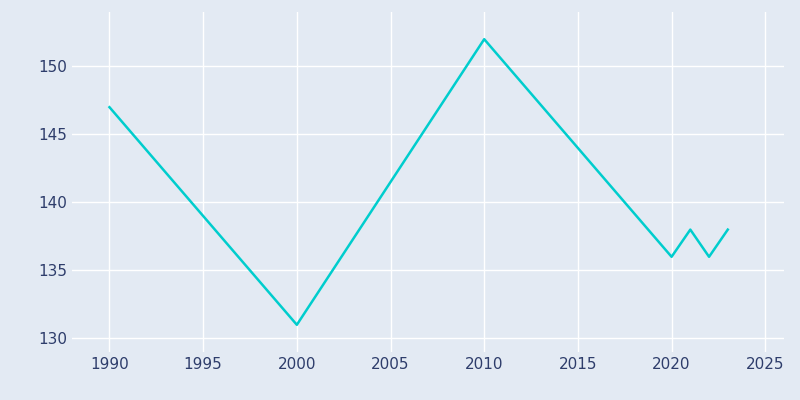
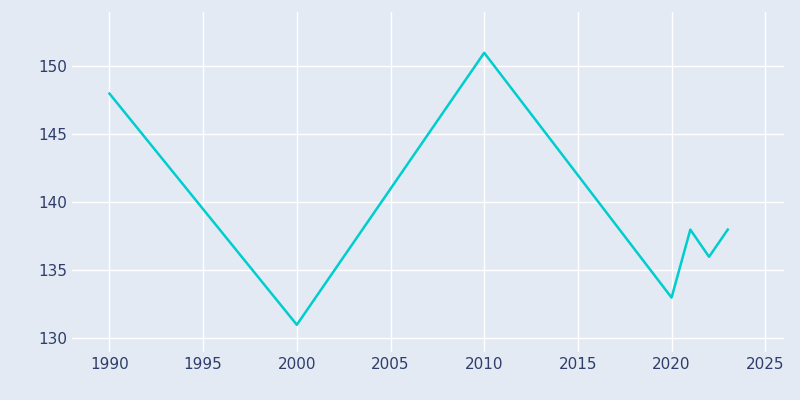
1990: 147 -> 148
2010: 152 -> 151
2020: 136 -> 133
